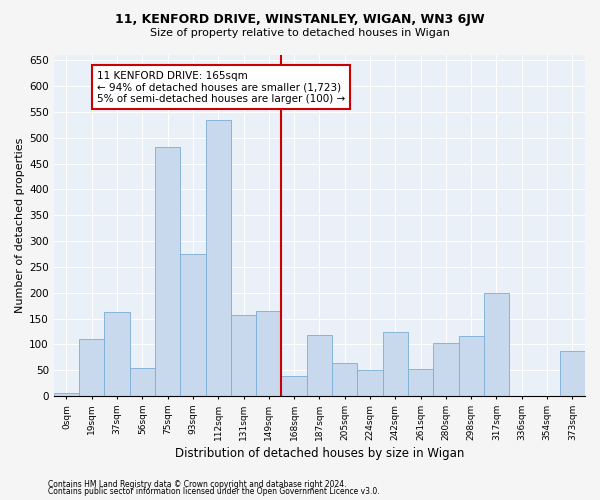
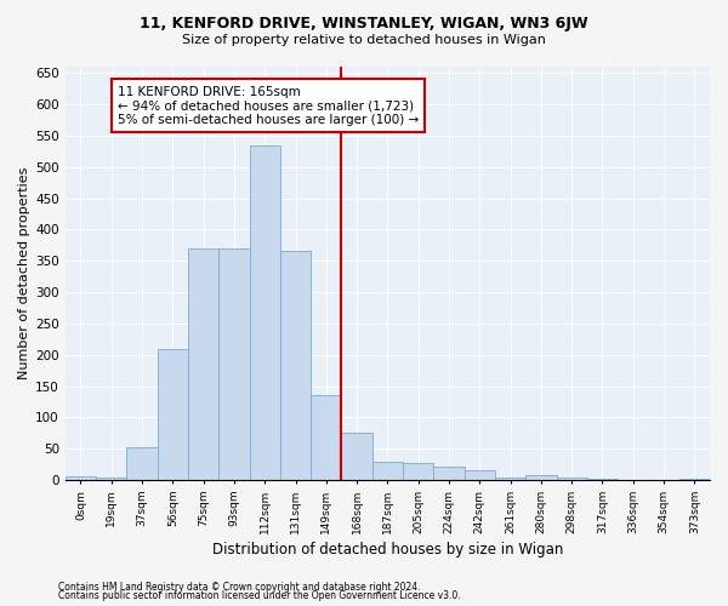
19sqm: 110 -> 3
37sqm: 162 -> 53
56sqm: 54 -> 210
75sqm: 482 -> 370
93sqm: 274 -> 370
131sqm: 156 -> 365
149sqm: 164 -> 135
168sqm: 38 -> 75
187sqm: 118 -> 30
205sqm: 64 -> 28
224sqm: 50 -> 22
242sqm: 124 -> 15
261sqm: 52 -> 3
280sqm: 102 -> 8
298sqm: 116 -> 3
317sqm: 200 -> 2
373sqm: 88 -> 2
